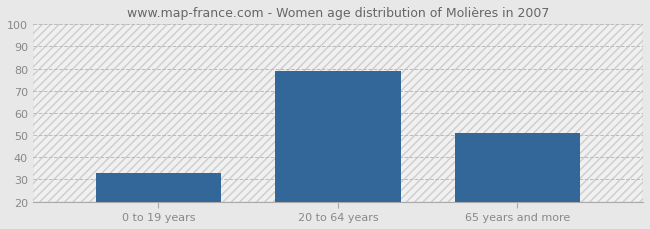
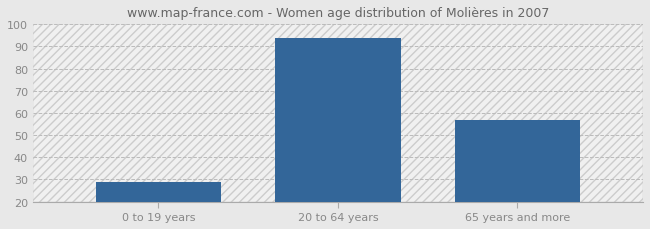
0 to 19 years: 33 -> 29
20 to 64 years: 79 -> 94
65 years and more: 51 -> 57
